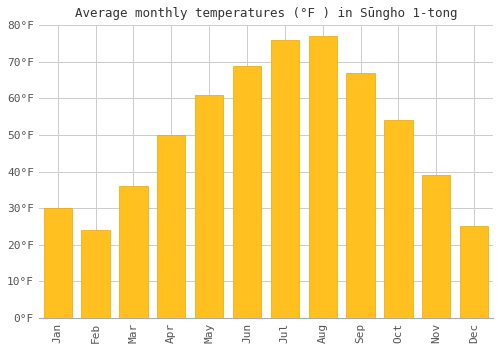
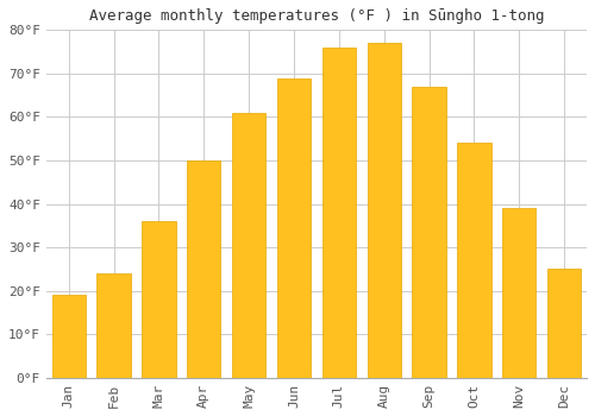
Jan: 30°F -> 19°F
